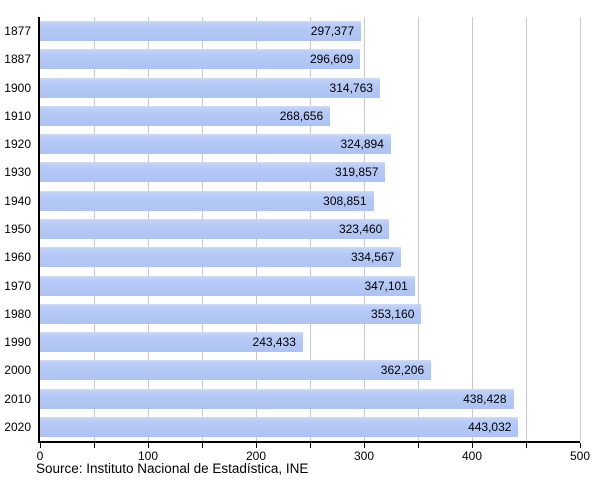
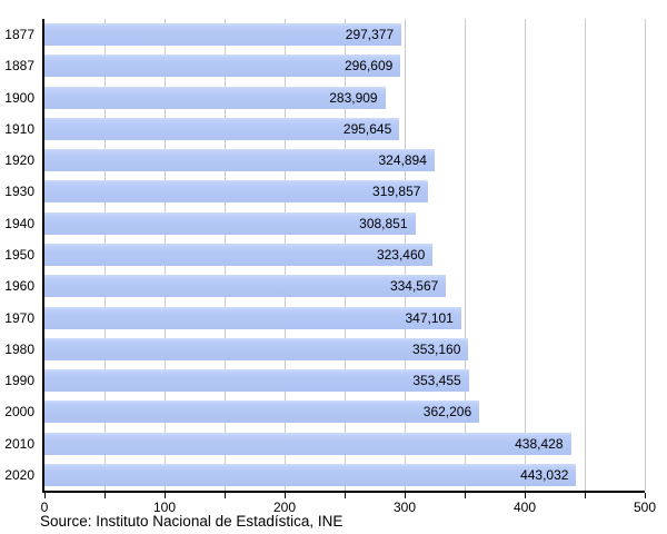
1900: 314,763 -> 283,909
1910: 268,656 -> 295,645
1990: 243,433 -> 353,455
